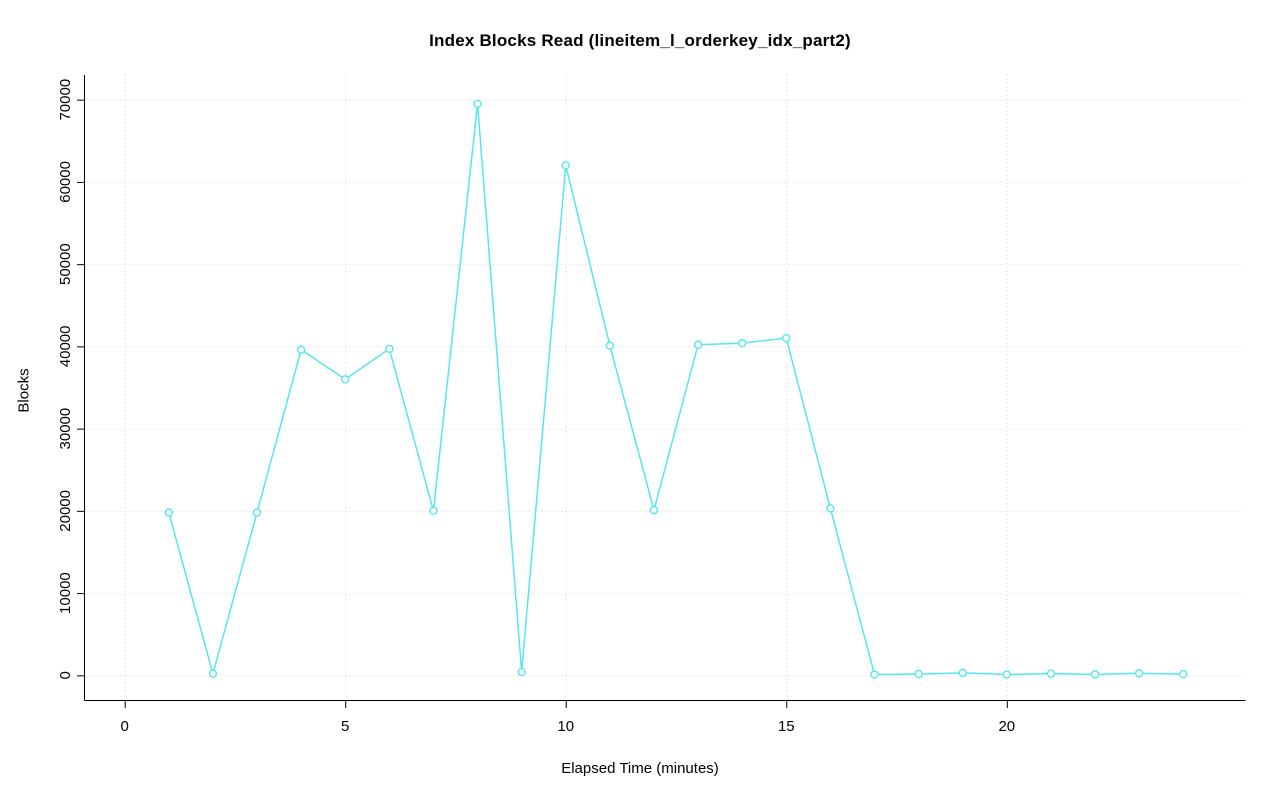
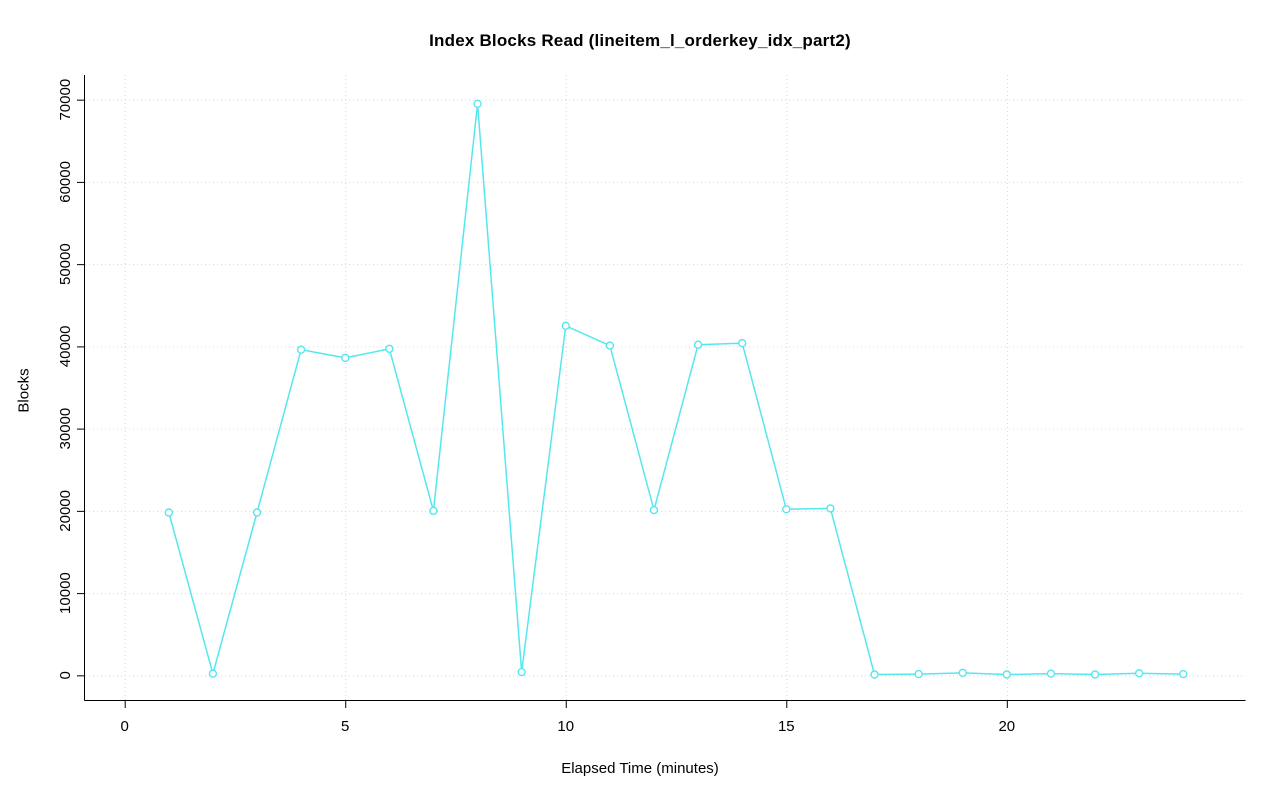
5: 36000 -> 39000
10: 62000 -> 42000
15: 41000 -> 20000
